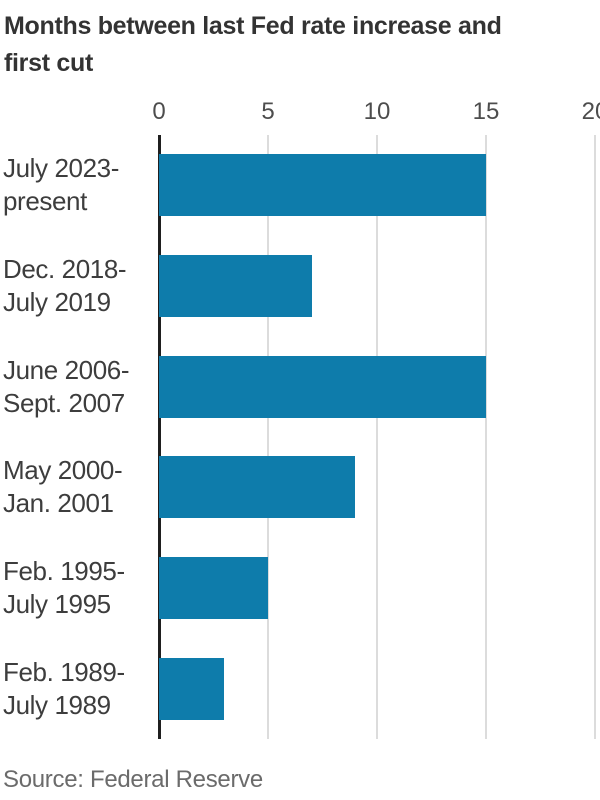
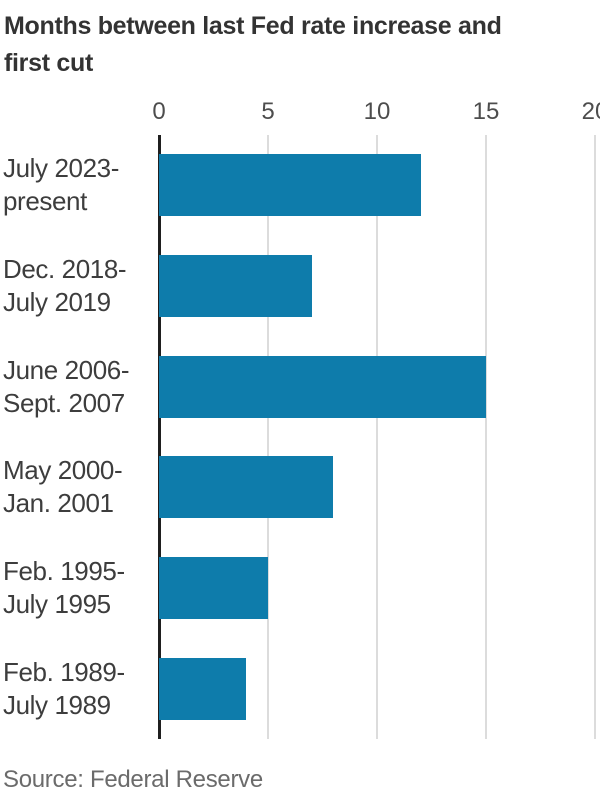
July 2023- present: 15 -> 12
May 2000- Jan. 2001: 9 -> 8
Feb. 1989- July 1989: 3 -> 4
